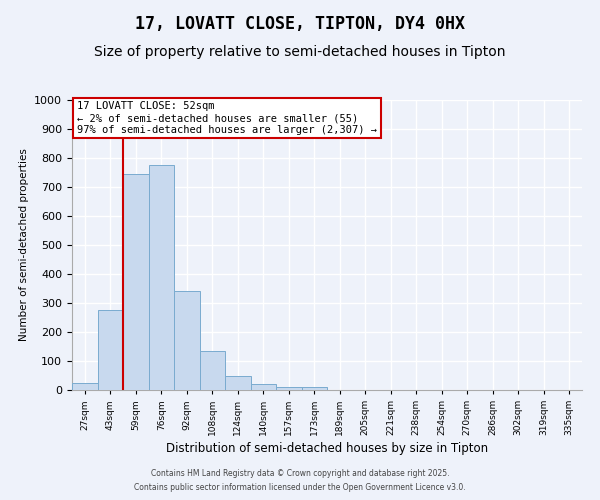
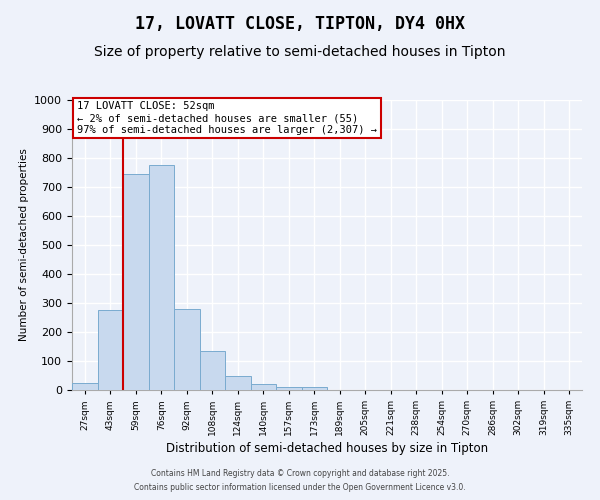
92sqm: 340 -> 280
